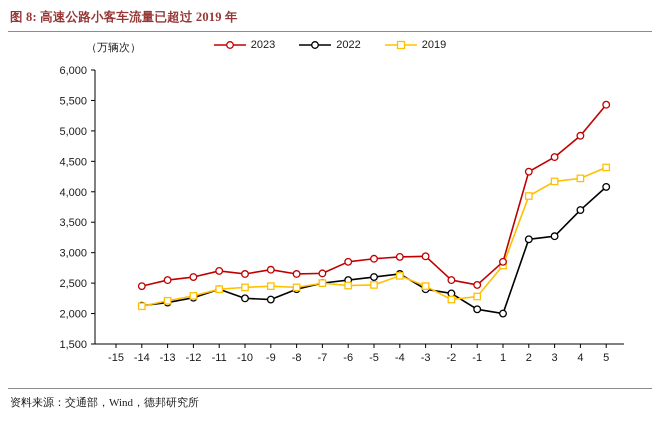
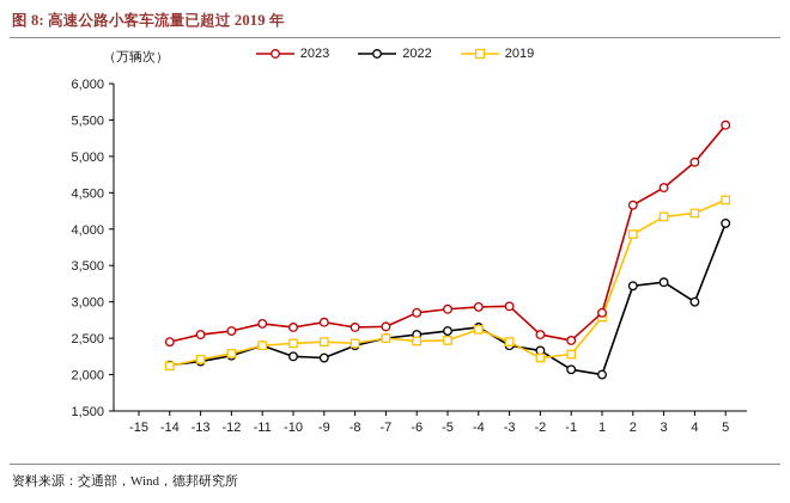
2022/4: 3700 -> 3000
